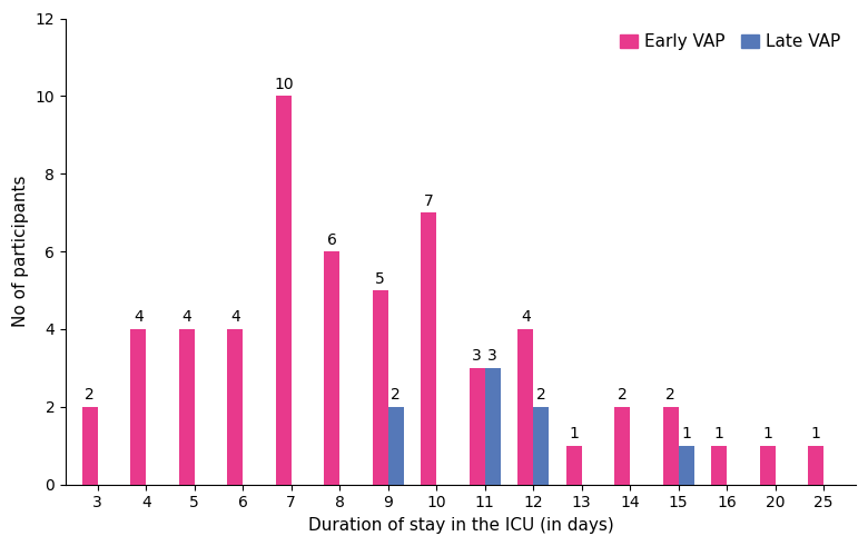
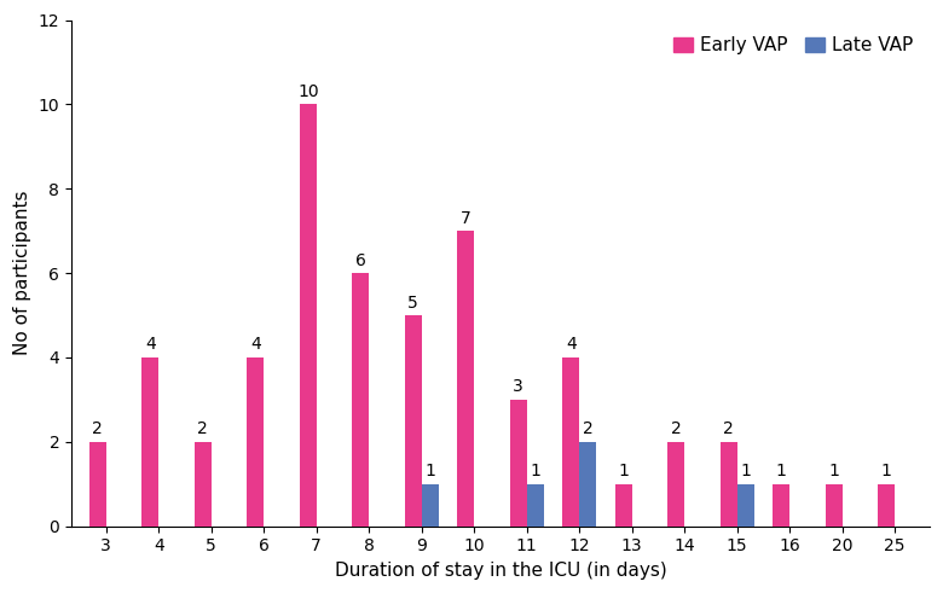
Early VAP/5: 4 -> 2
Late VAP/9: 2 -> 1
Late VAP/11: 3 -> 1
